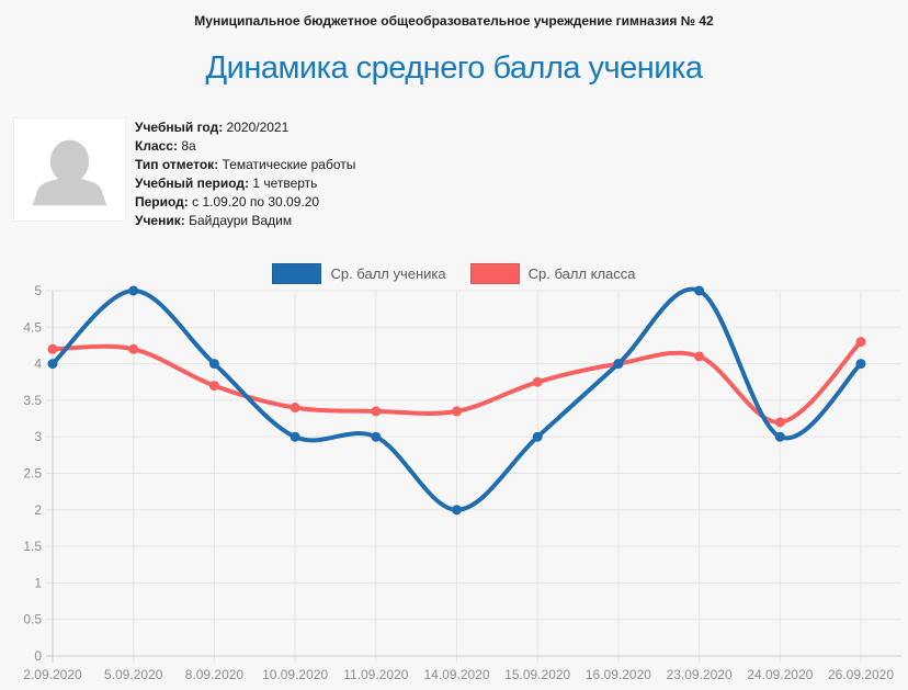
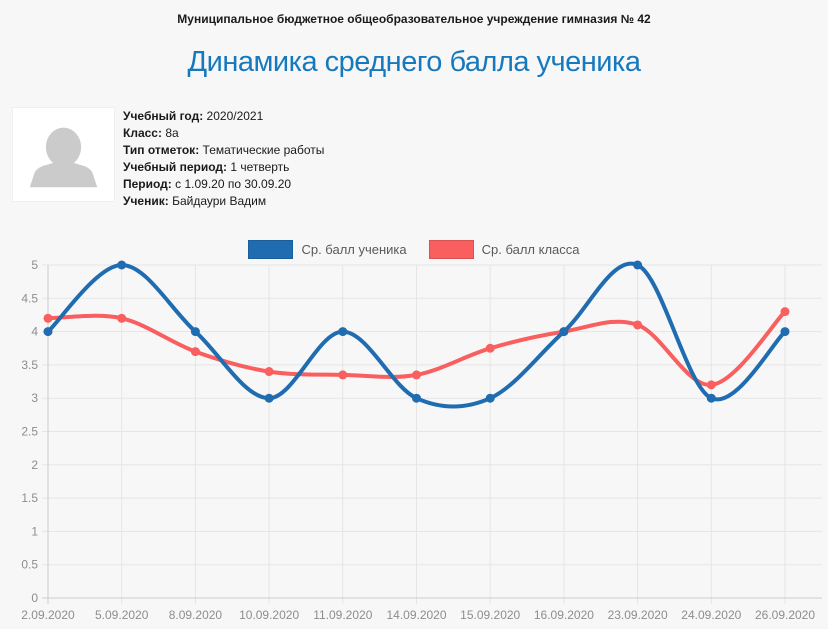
Ср. балл ученика/11.09.2020: 3 -> 4
Ср. балл ученика/14.09.2020: 2 -> 3
